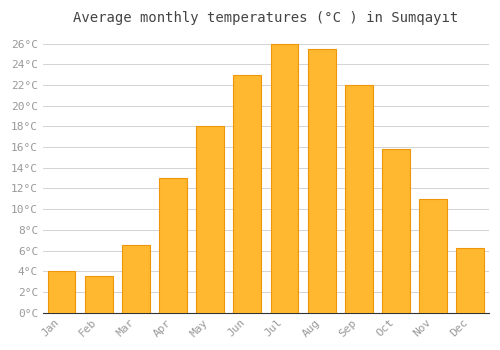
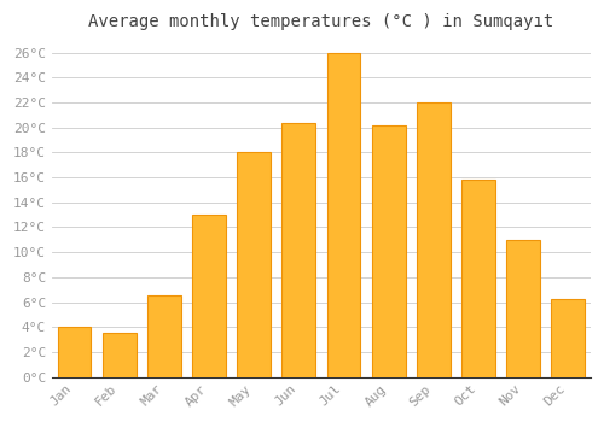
Jun: 23.0°C -> 20.4°C
Aug: 25.5°C -> 20.2°C
